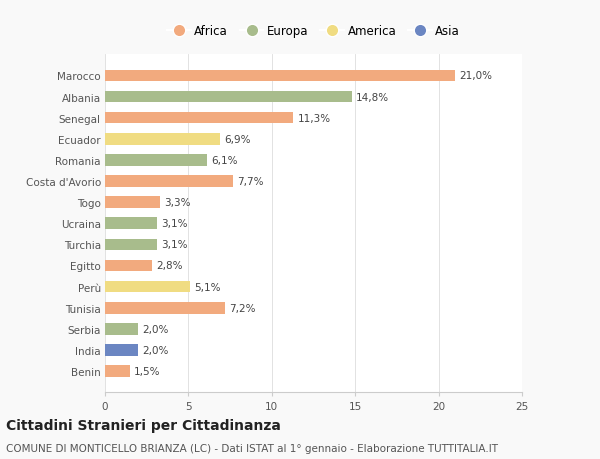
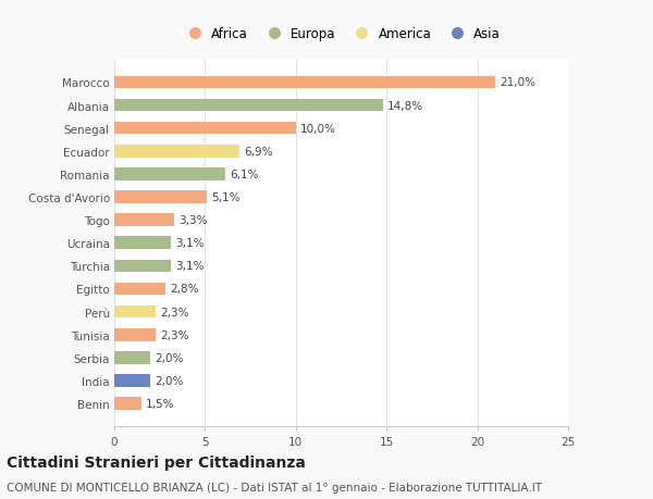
Senegal: 11,3% -> 10,0%
Costa d'Avorio: 7,7% -> 5,1%
Perù: 5,1% -> 2,3%
Tunisia: 7,2% -> 2,3%
